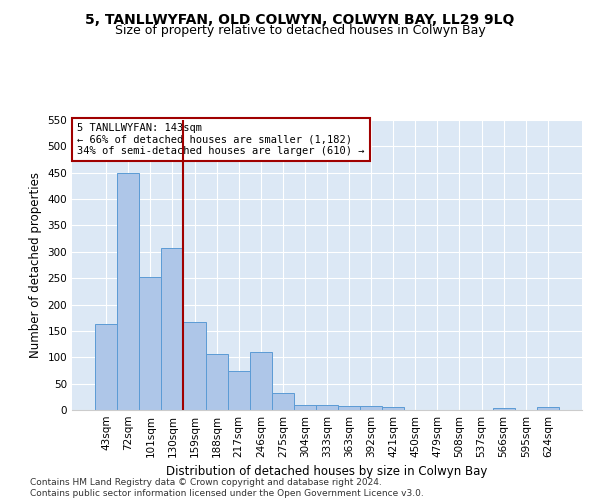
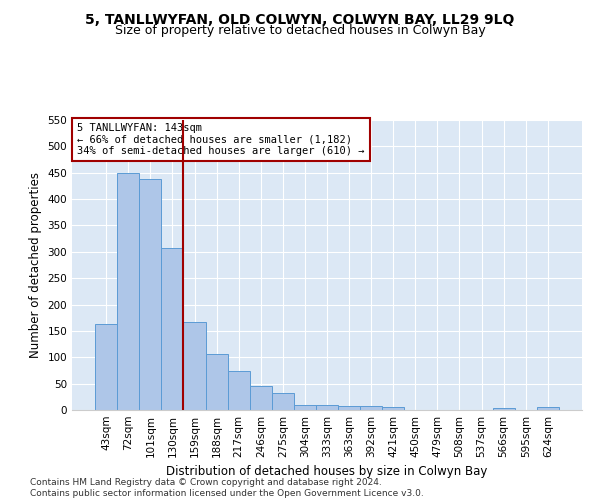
101sqm: 252 -> 438
246sqm: 110 -> 45
